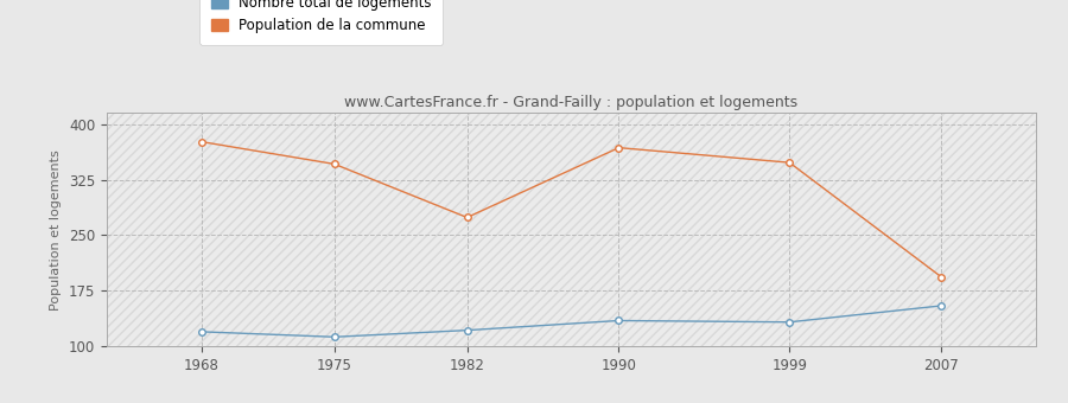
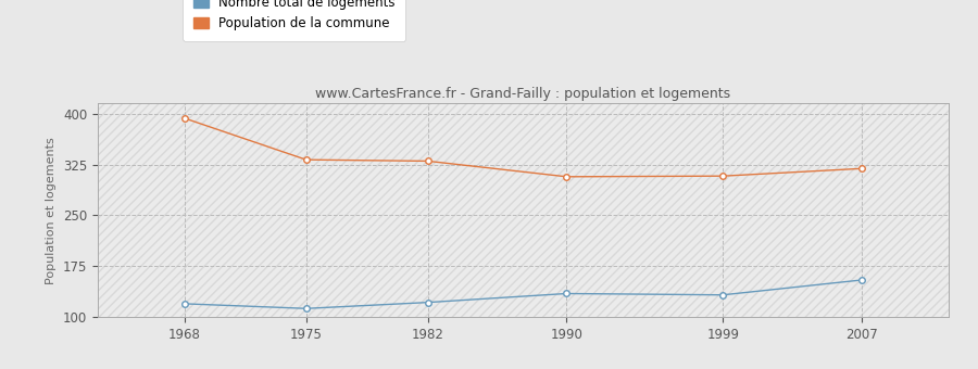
Population de la commune/1968: 376 -> 393
Population de la commune/1975: 346 -> 332
Population de la commune/1982: 274 -> 330
Population de la commune/1990: 368 -> 307
Population de la commune/1999: 348 -> 308
Population de la commune/2007: 194 -> 319
